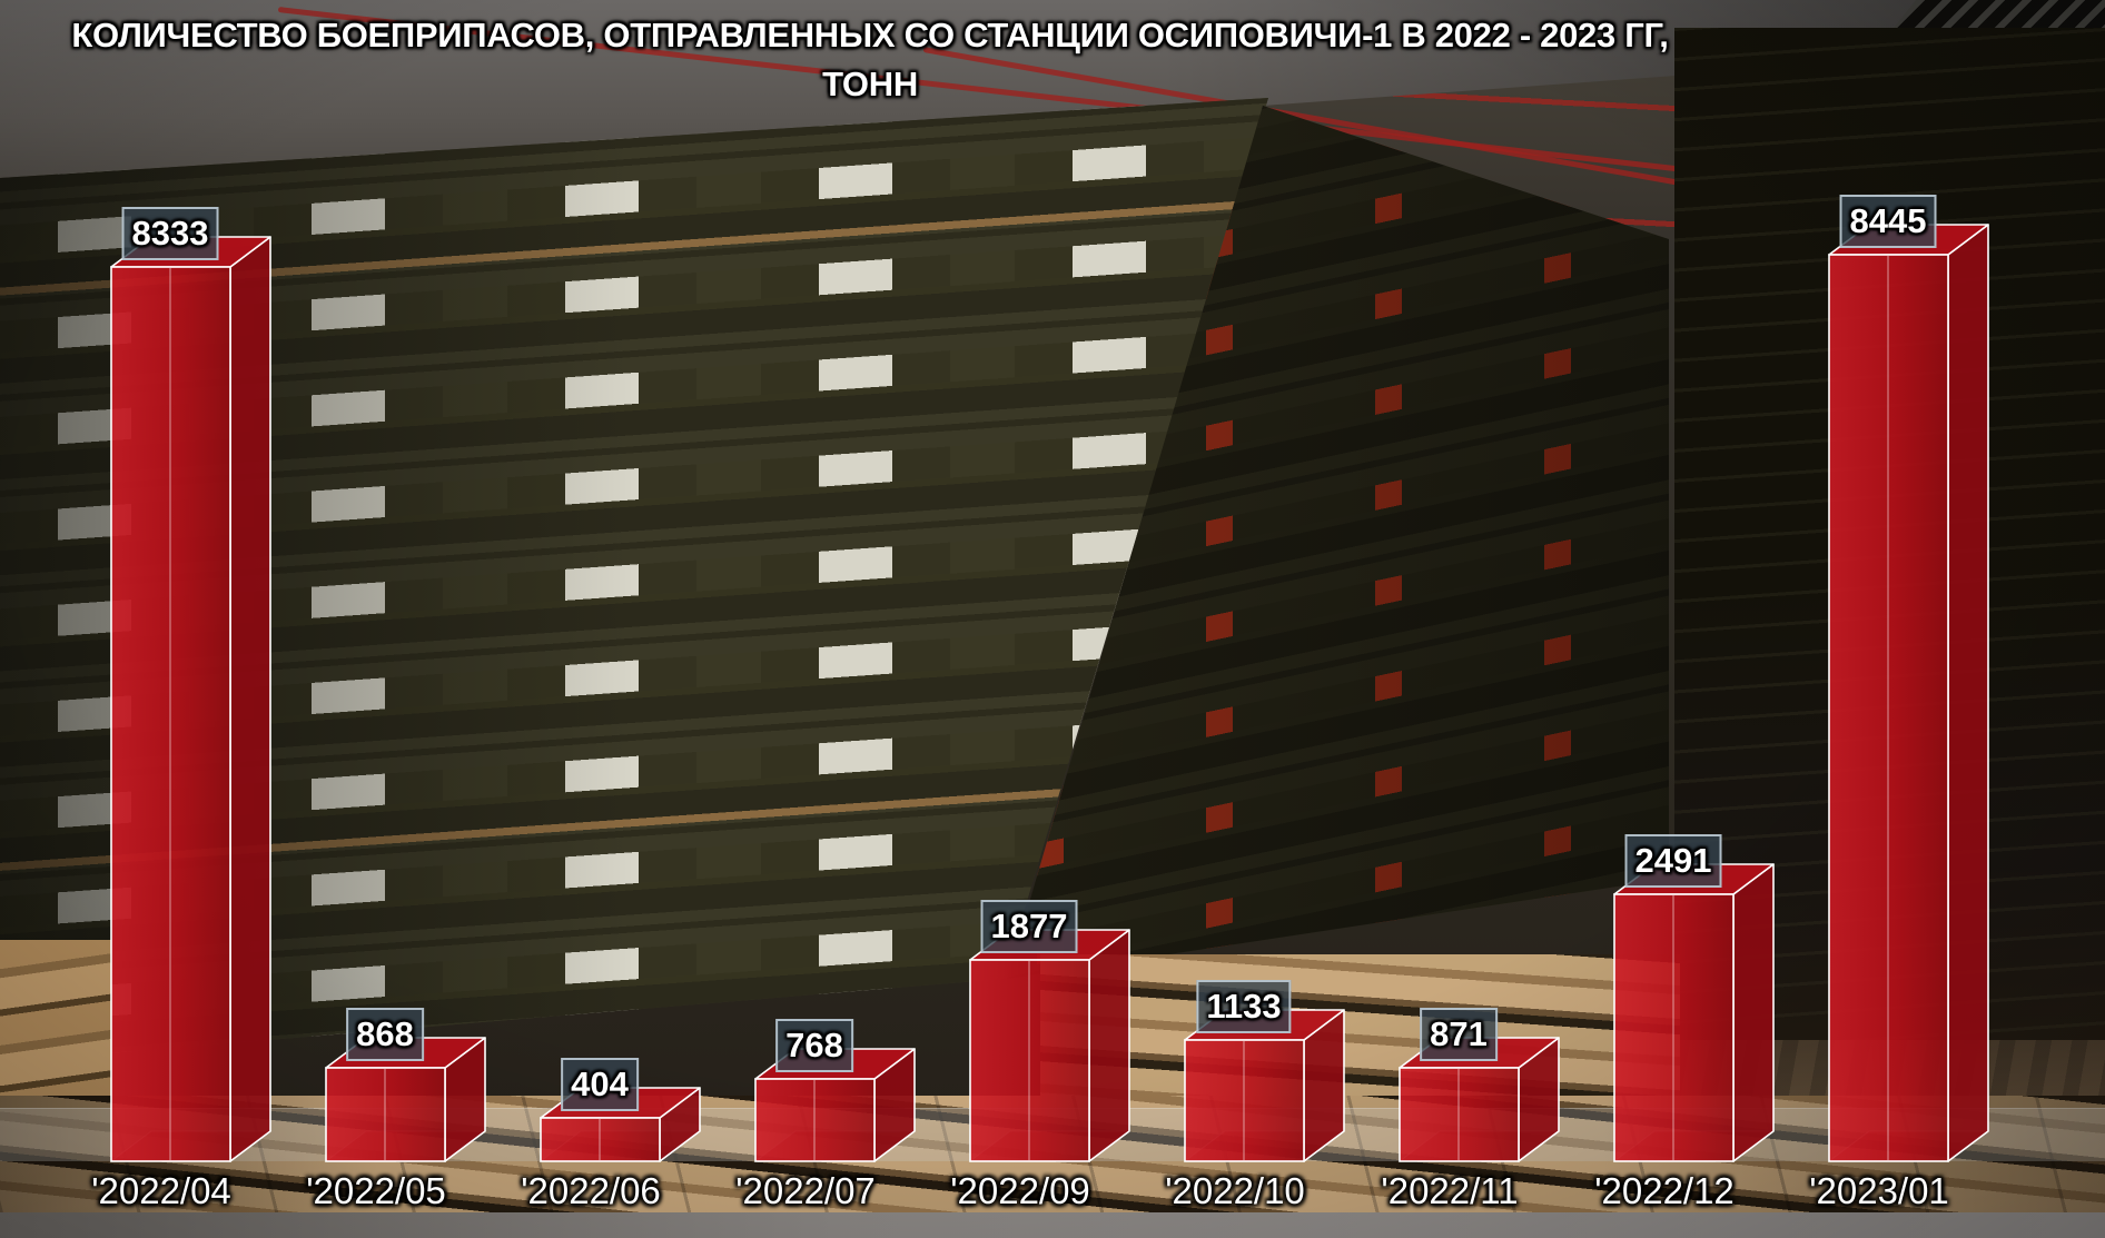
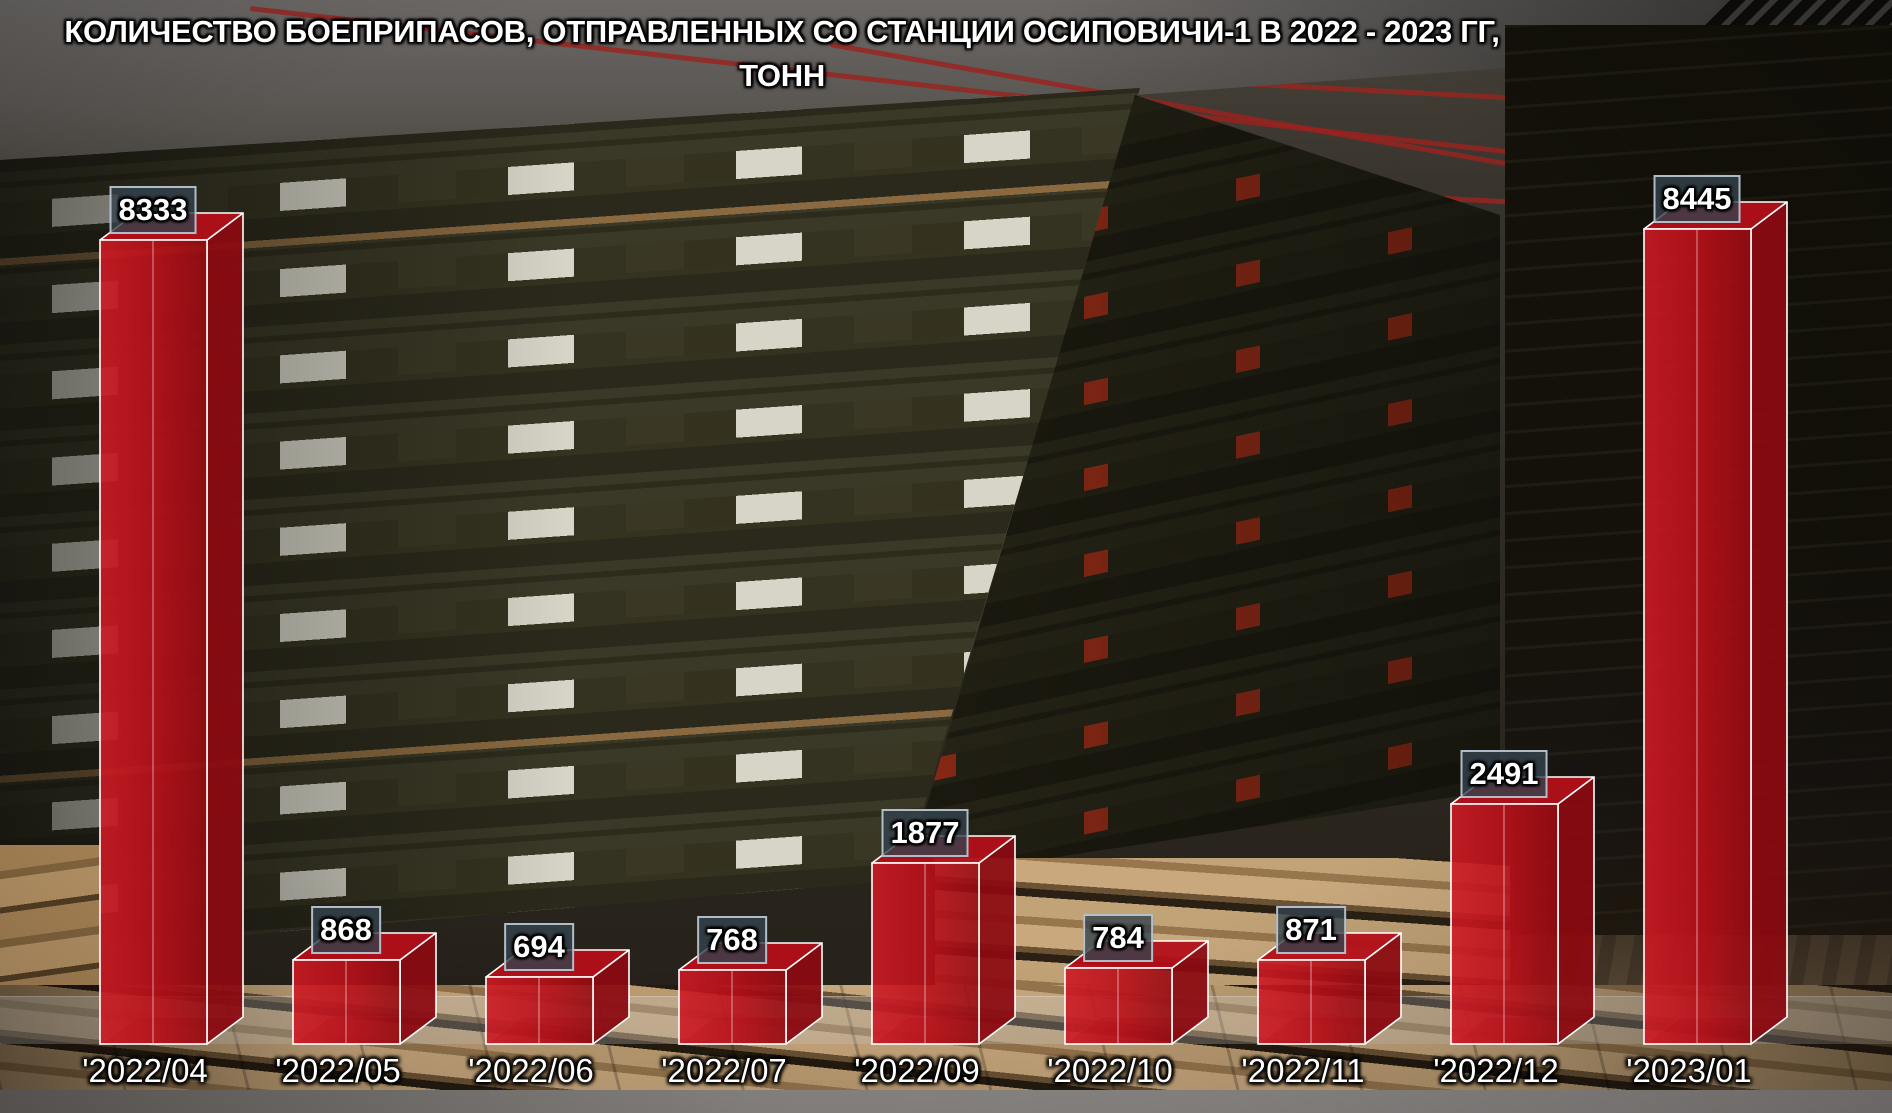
'2022/06: 404 -> 694
'2022/10: 1133 -> 784
